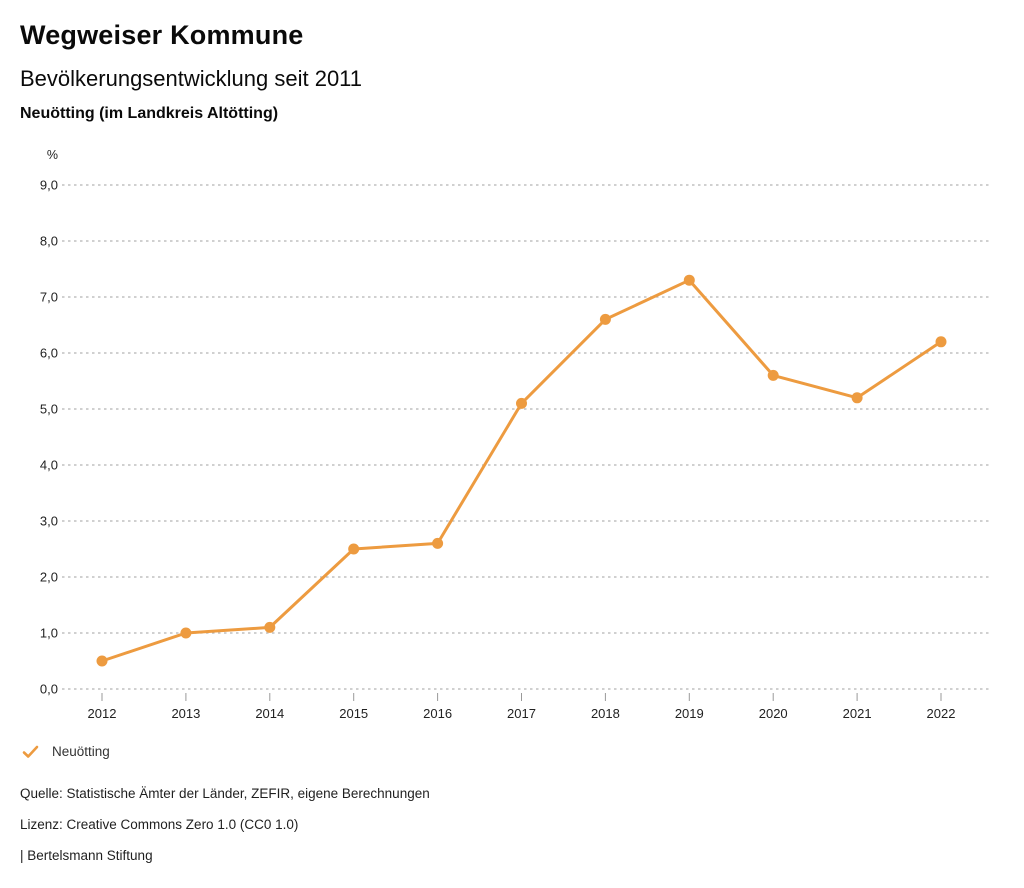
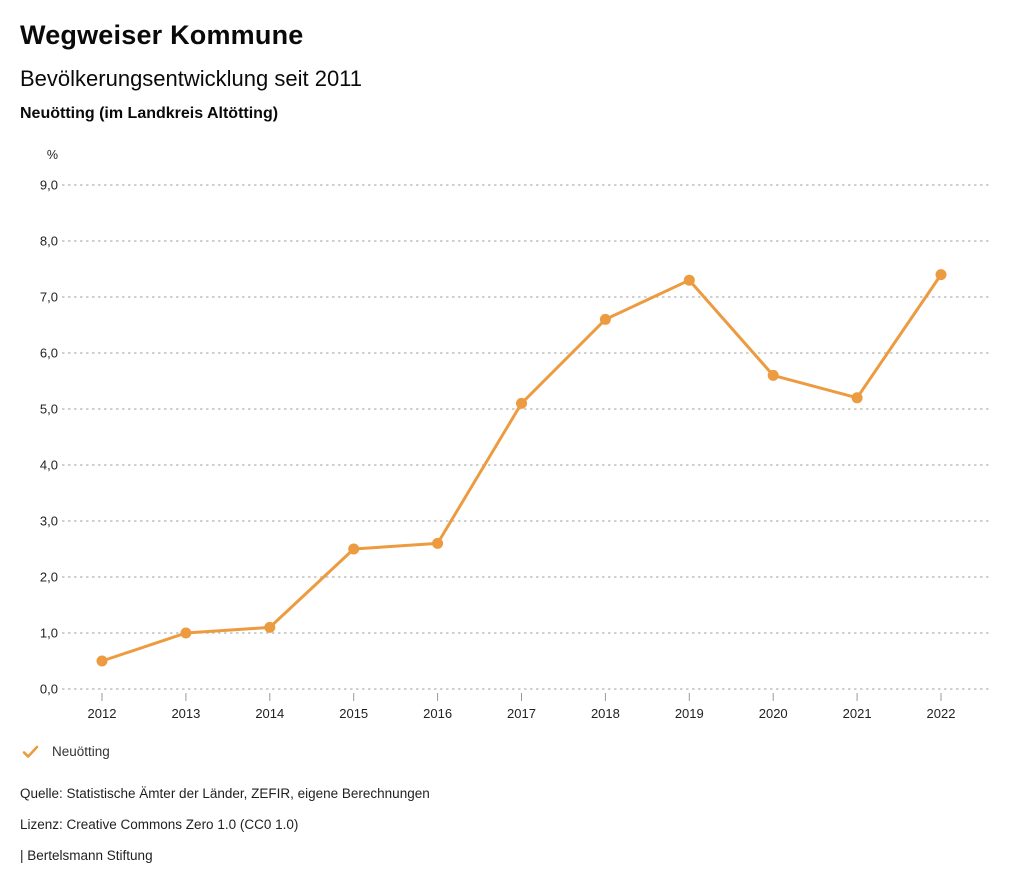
2022: 6,2 -> 7,4
